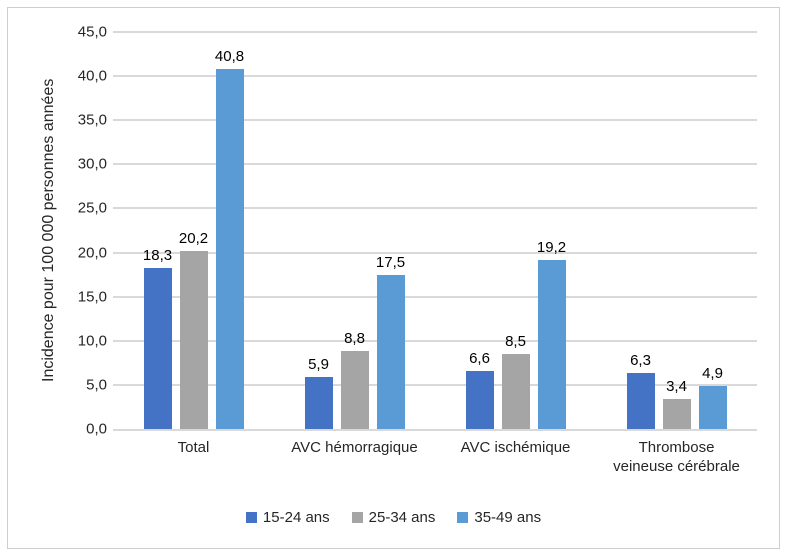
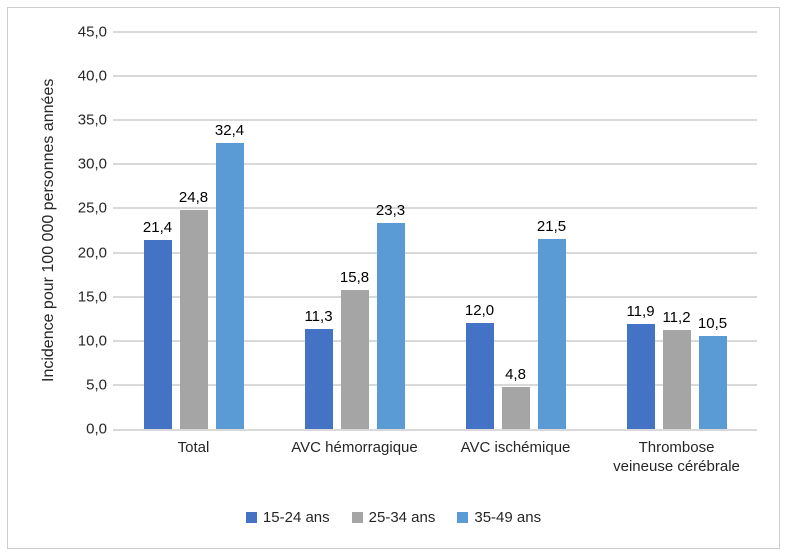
15-24 ans/Total: 18,3 -> 21,4
25-34 ans/Total: 20,2 -> 24,8
35-49 ans/Total: 40,8 -> 32,4
15-24 ans/AVC hémorragique: 5,9 -> 11,3
25-34 ans/AVC hémorragique: 8,8 -> 15,8
35-49 ans/AVC hémorragique: 17,5 -> 23,3
15-24 ans/AVC ischémique: 6,6 -> 12,0
25-34 ans/AVC ischémique: 8,5 -> 4,8
35-49 ans/AVC ischémique: 19,2 -> 21,5
15-24 ans/Thrombose veineuse cérébrale: 6,3 -> 11,9
25-34 ans/Thrombose veineuse cérébrale: 3,4 -> 11,2
35-49 ans/Thrombose veineuse cérébrale: 4,9 -> 10,5
